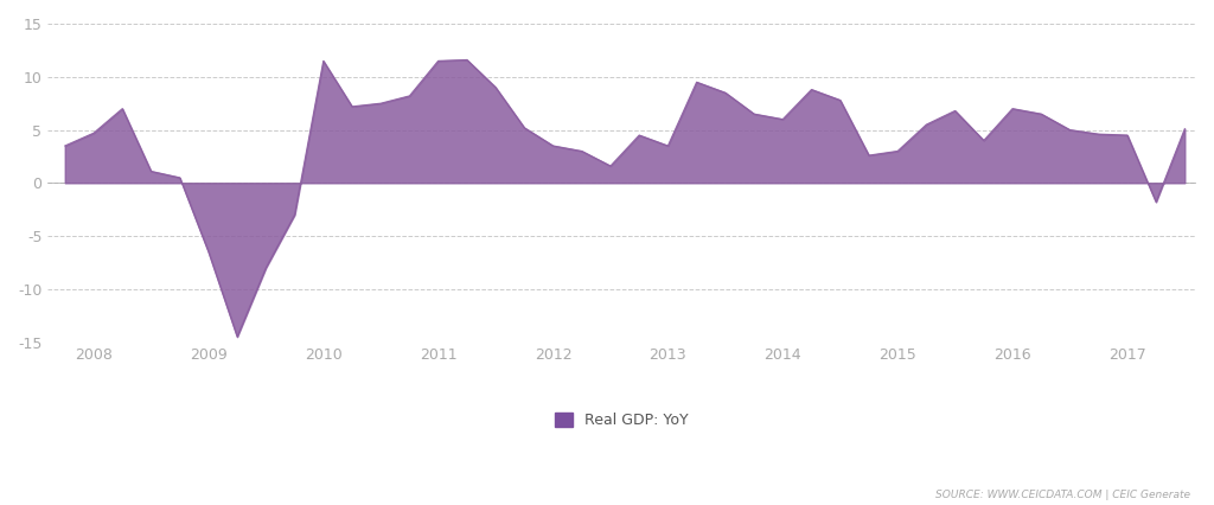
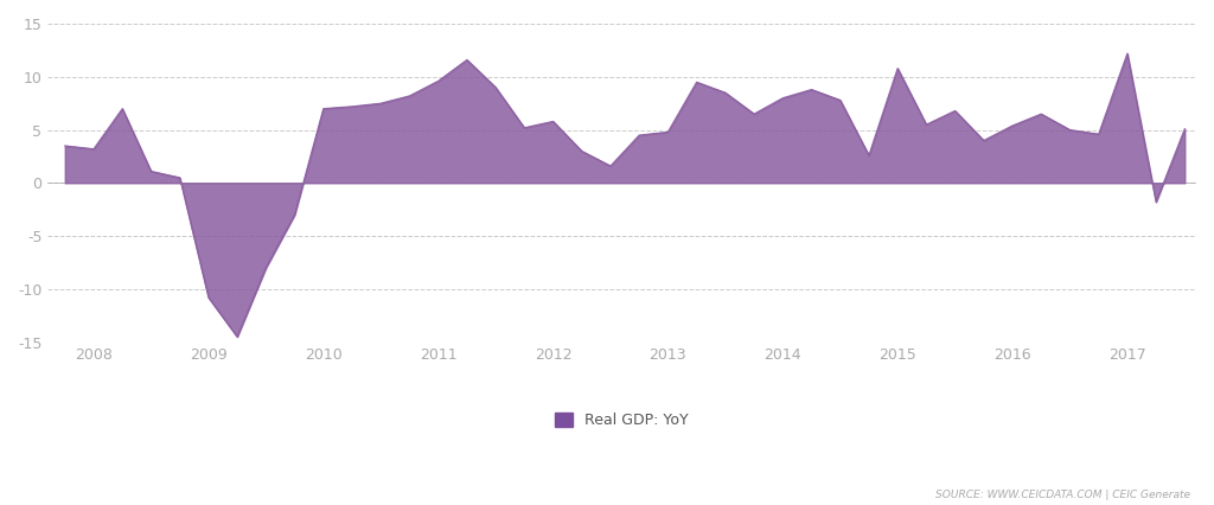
2008: 4.7 -> 3.2
2009: -6.5 -> -10.8
2010: 11.5 -> 7.0
2011: 11.5 -> 9.6
2012: 3.5 -> 5.8
2013: 3.5 -> 4.8
2014: 6.0 -> 8.0
2015: 3.0 -> 10.8
2016: 7.0 -> 5.4
2017: 4.5 -> 12.2
